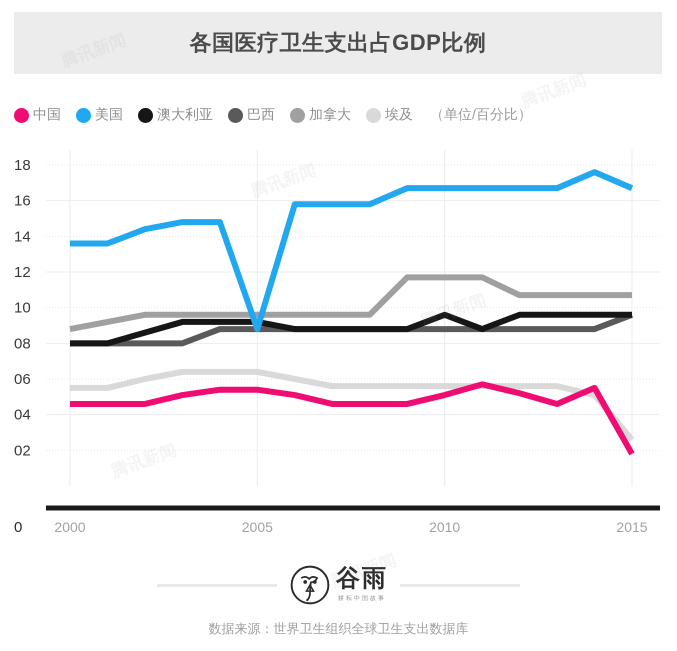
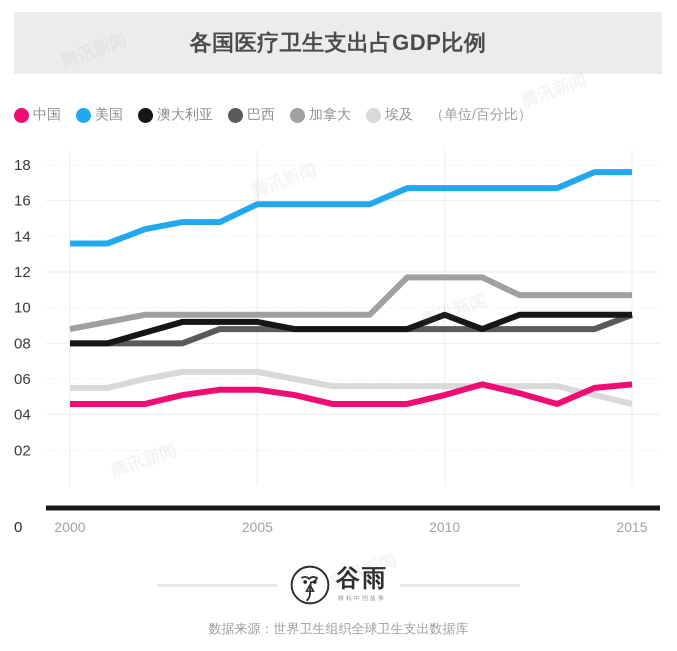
美国/2005: 8.8 -> 15.8
中国/2015: 1.8 -> 5.7
美国/2015: 16.7 -> 17.6
埃及/2015: 2.6 -> 4.6
